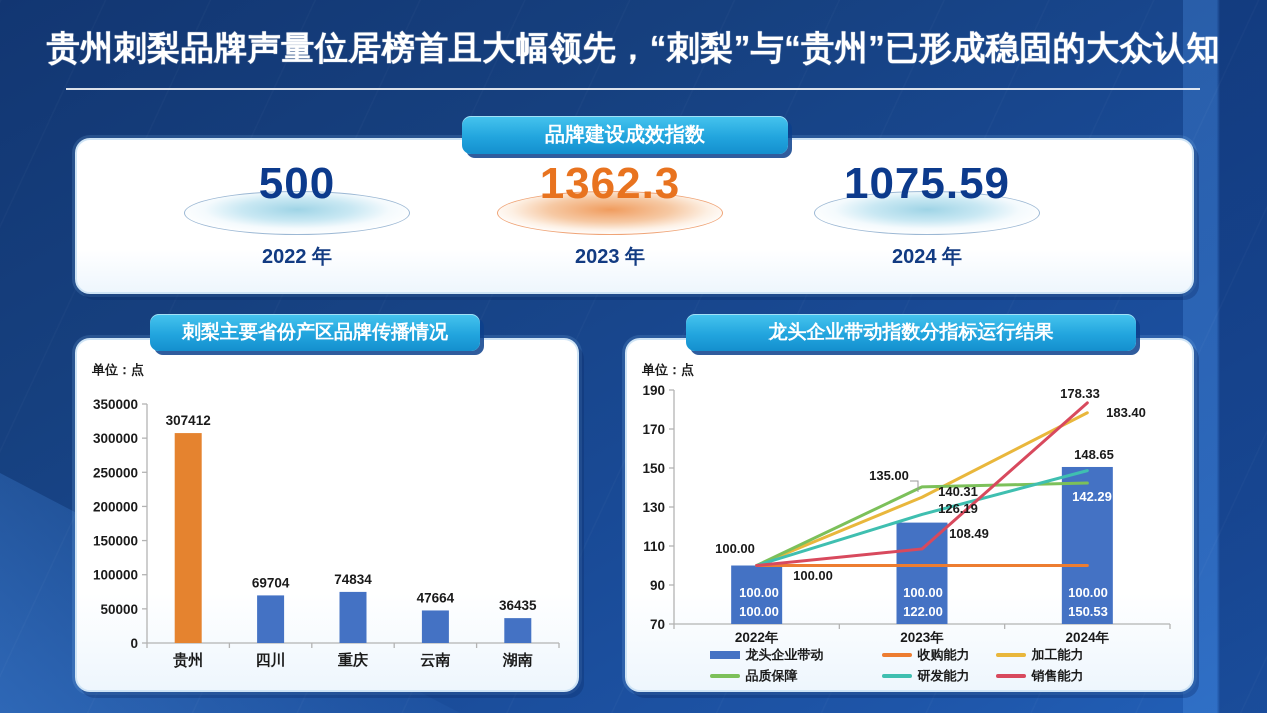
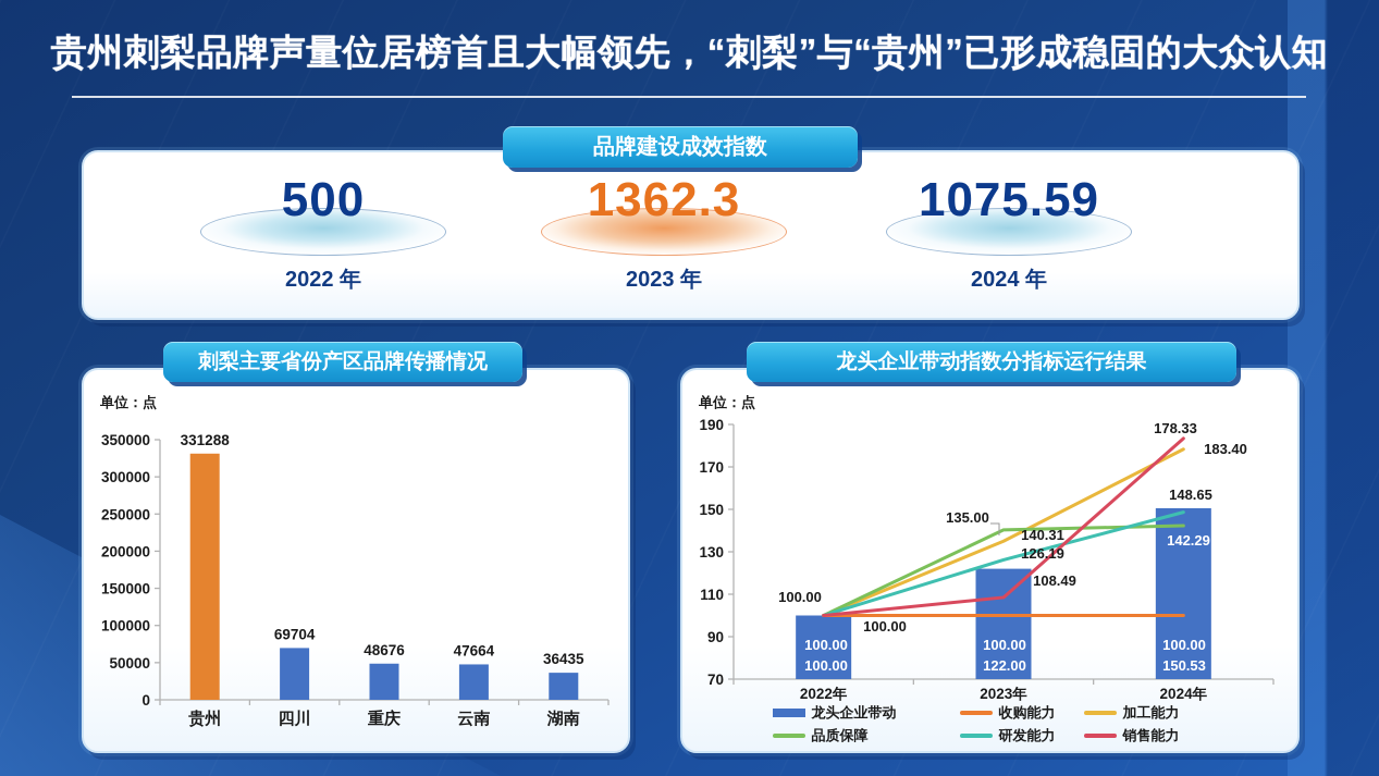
刺梨主要省份产区品牌传播情况/贵州: 307412 -> 331288
刺梨主要省份产区品牌传播情况/重庆: 74834 -> 48676
